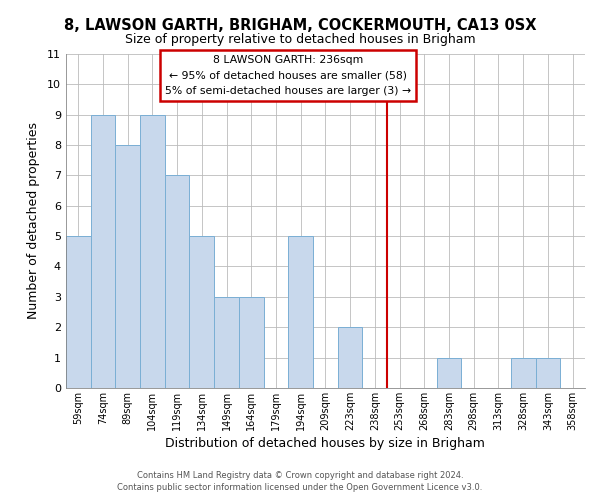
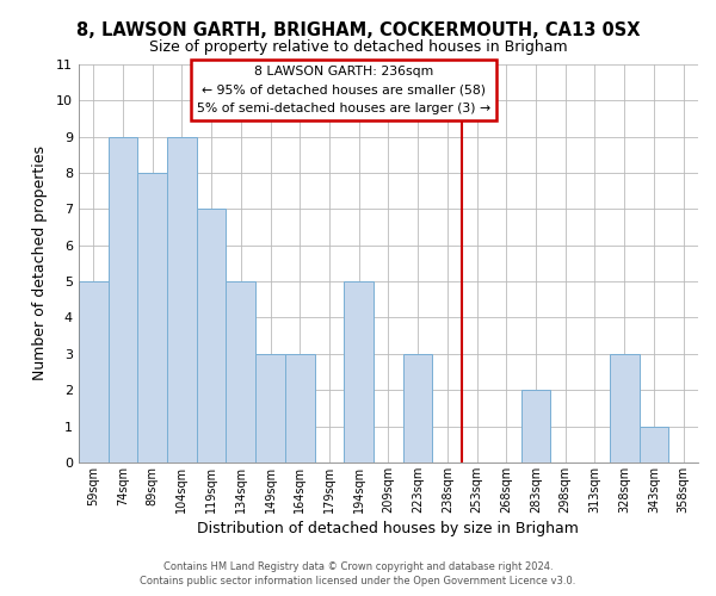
223sqm: 2 -> 3
283sqm: 1 -> 2
328sqm: 1 -> 3
